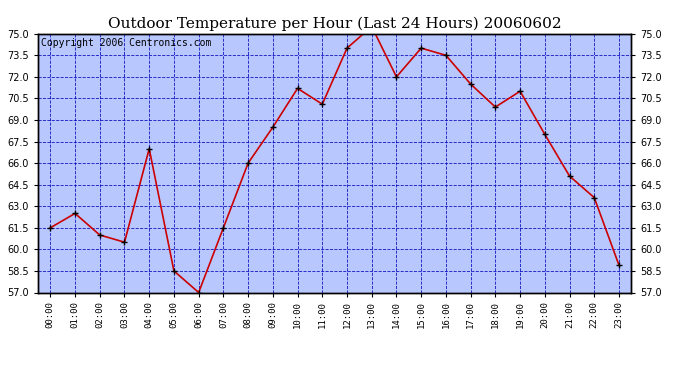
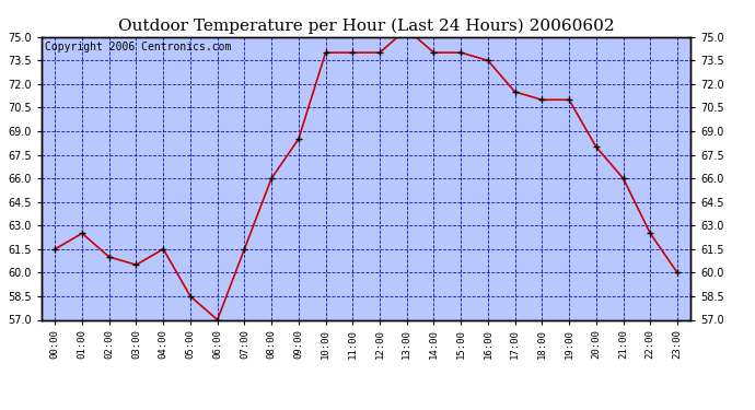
04:00: 67.0 -> 61.5
10:00: 71.2 -> 74.0
11:00: 70.1 -> 74.0
14:00: 72.0 -> 74.0
18:00: 69.9 -> 71.0
21:00: 65.1 -> 66.0
22:00: 63.6 -> 62.5
23:00: 58.9 -> 60.0
